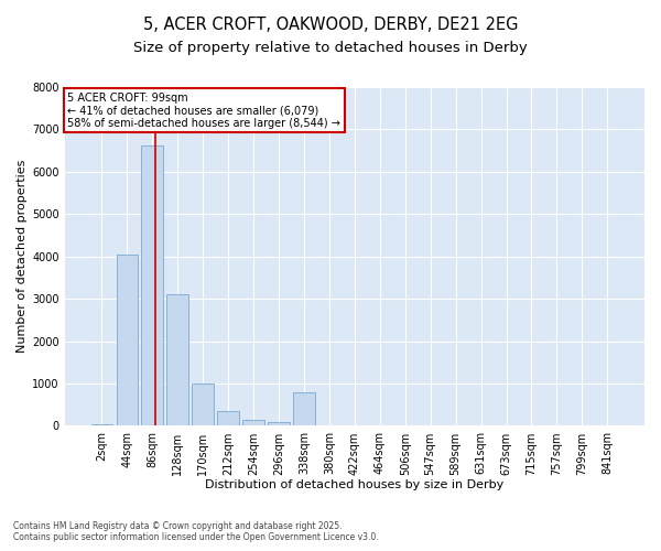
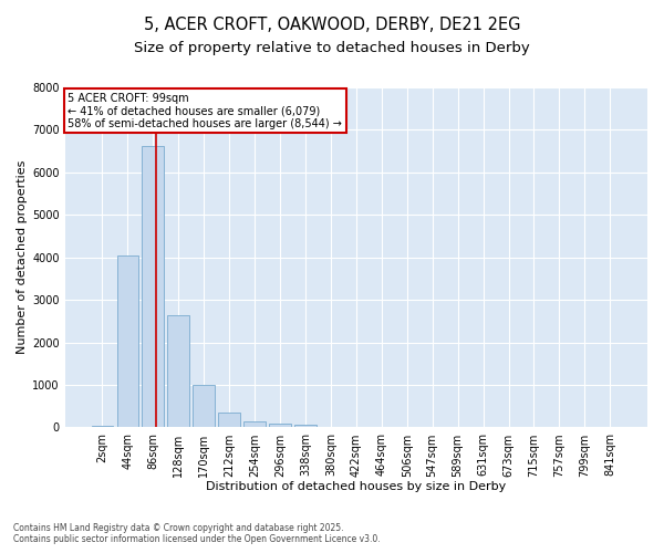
128sqm: 3100 -> 2650
338sqm: 800 -> 60
